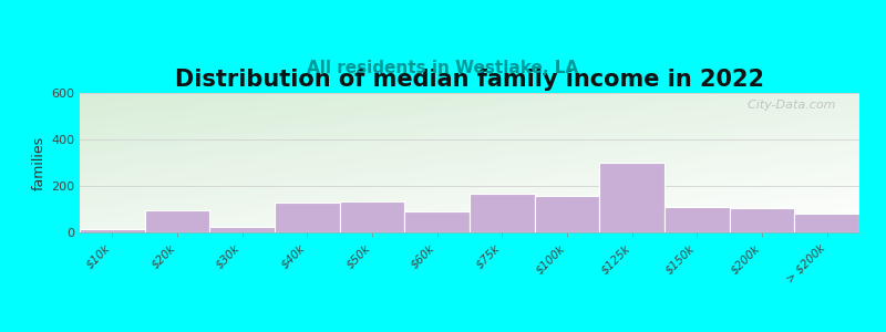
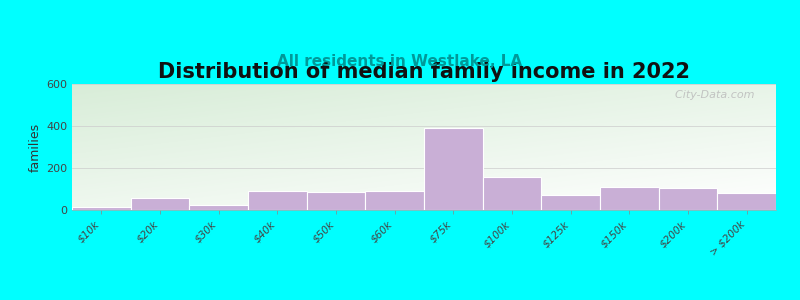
$20k: 95 -> 57
$40k: 130 -> 90
$50k: 135 -> 85
$75k: 165 -> 390
$125k: 300 -> 70
